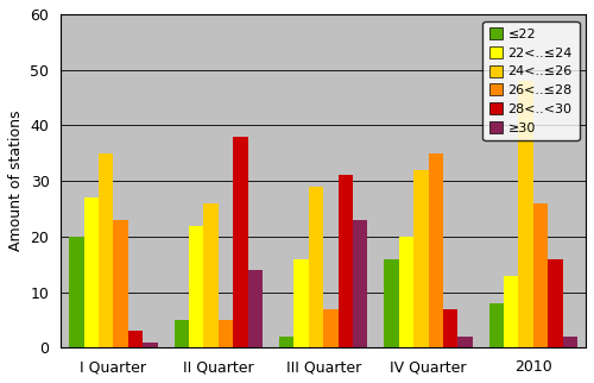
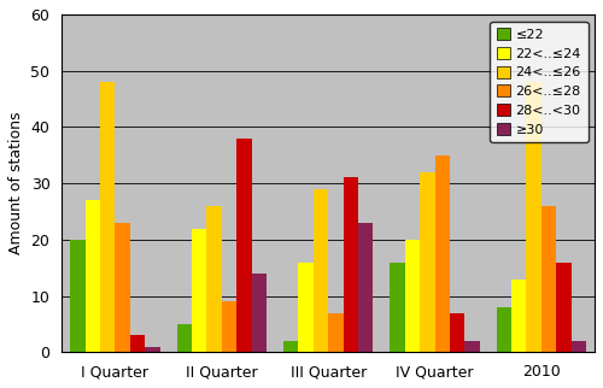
24<..≤26/I Quarter: 35 -> 48
26<..≤28/II Quarter: 5 -> 9
